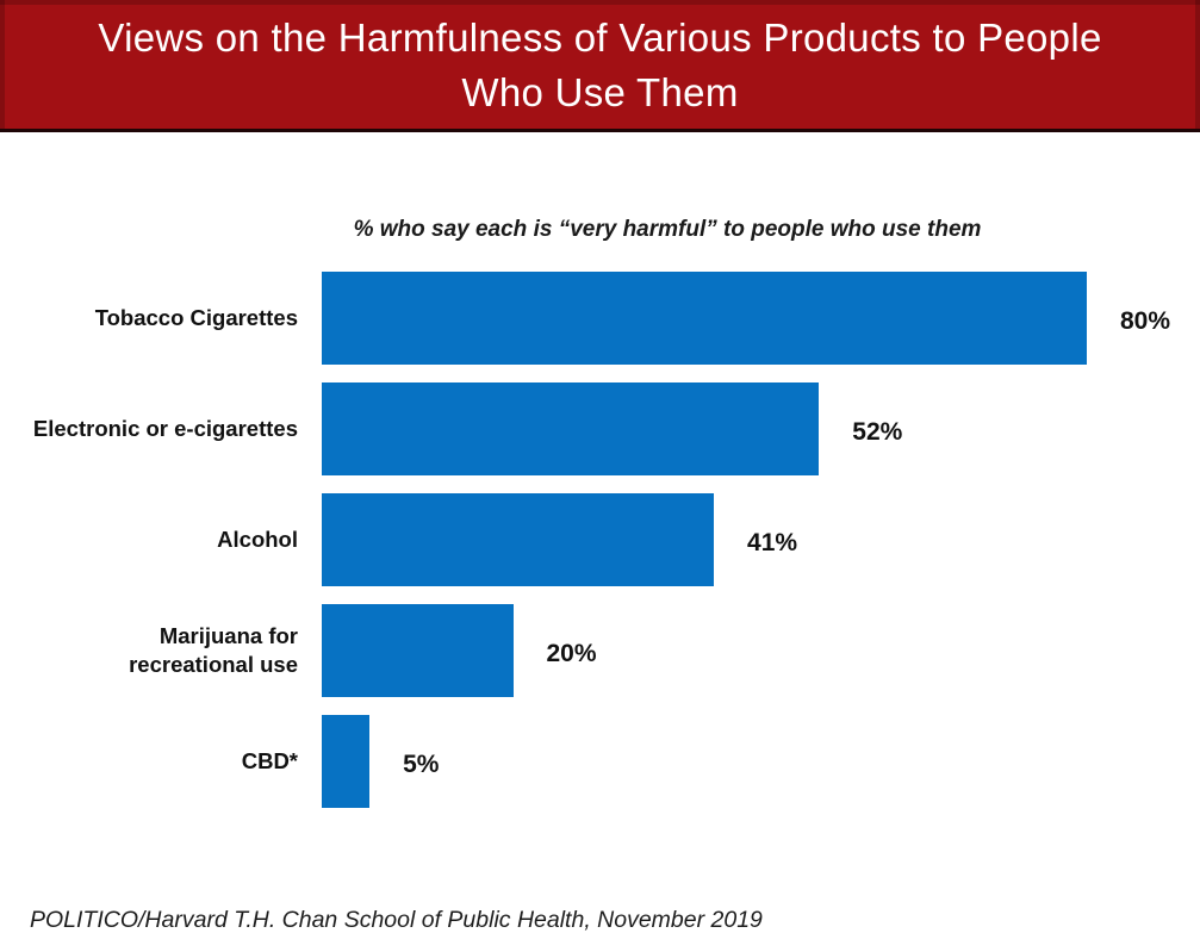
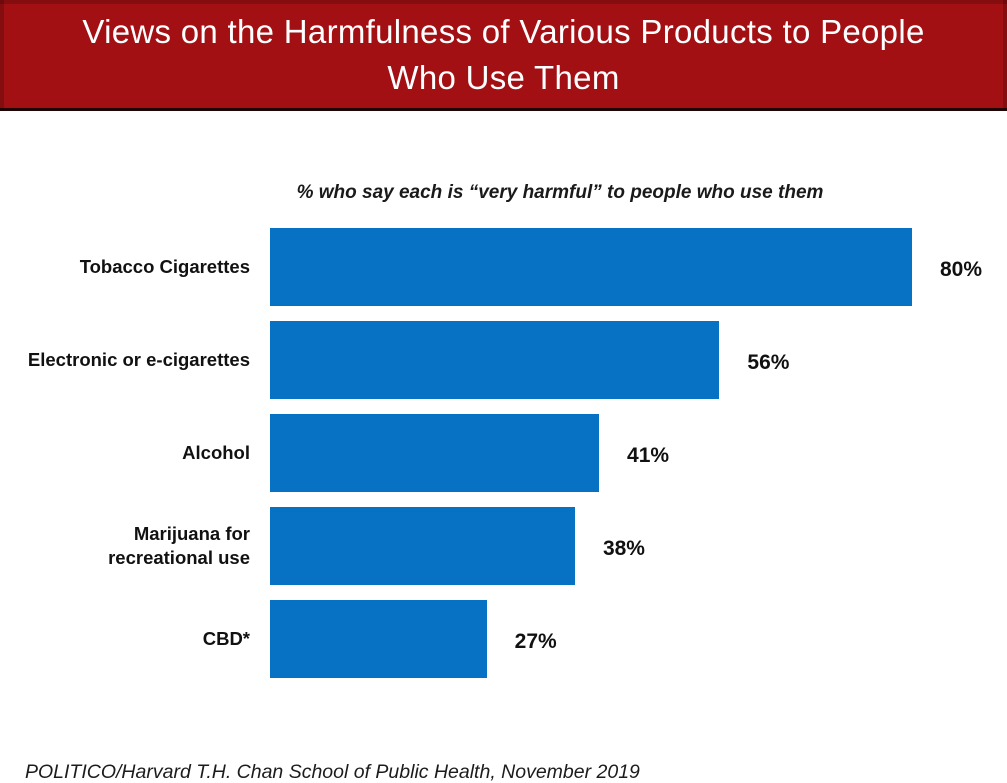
Electronic or e-cigarettes: 52% -> 56%
Marijuana for recreational use: 20% -> 38%
CBD*: 5% -> 27%
